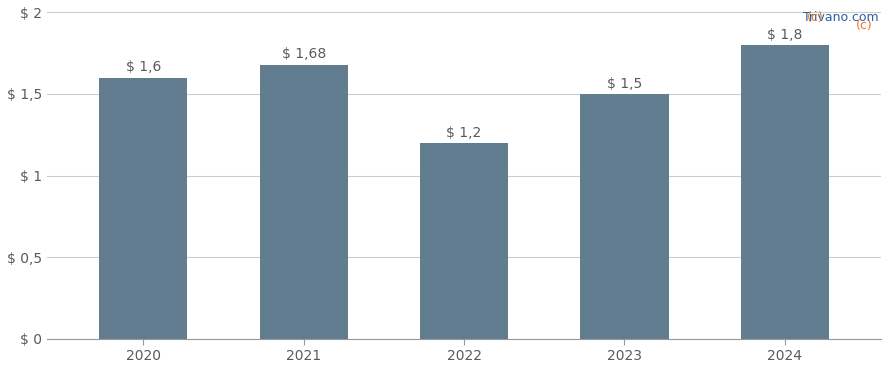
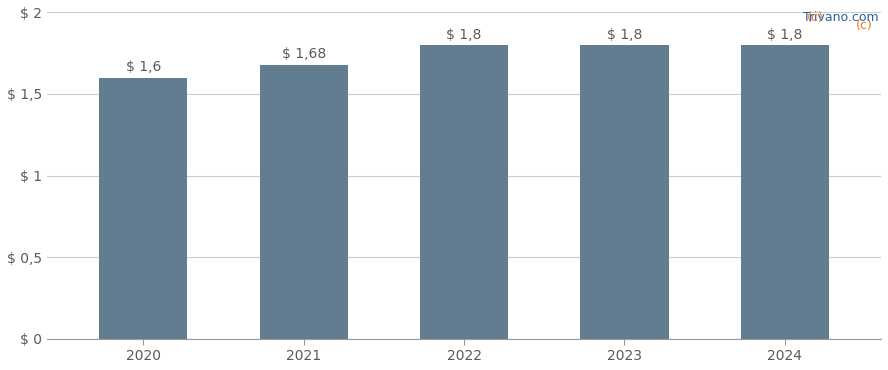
2022: 1,2 -> 1,8
2023: 1,5 -> 1,8
